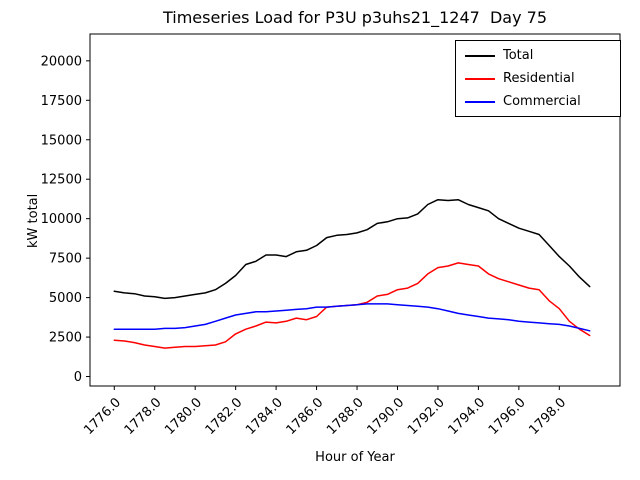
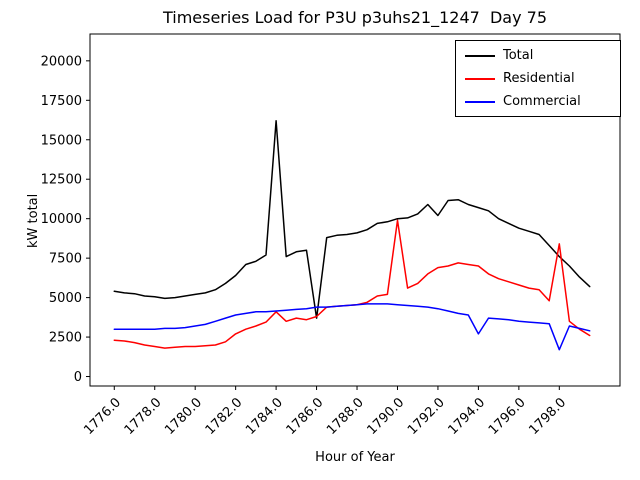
Total/1784.0: 7700 -> 16200
Residential/1784.0: 3400 -> 4100
Total/1786.0: 8300 -> 3700
Residential/1790.0: 5500 -> 9900
Total/1792.0: 11200 -> 10200
Commercial/1794.0: 3800 -> 2700
Residential/1798.0: 4300 -> 8400
Commercial/1798.0: 3300 -> 1700
